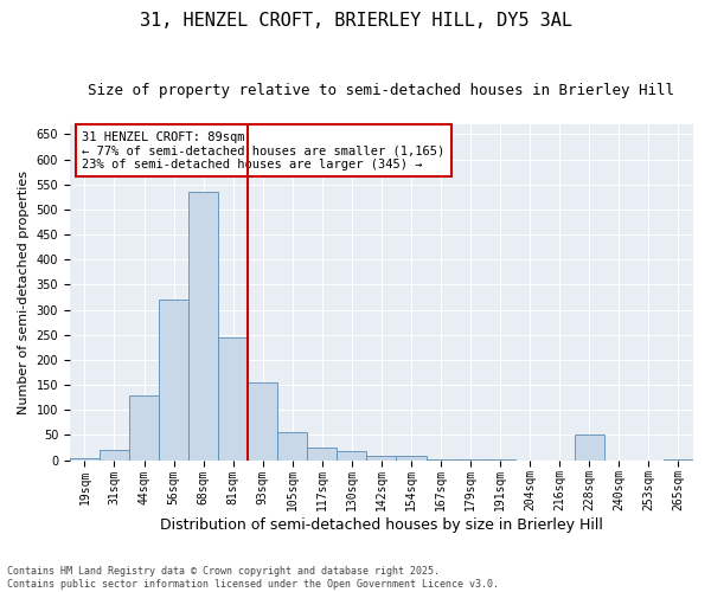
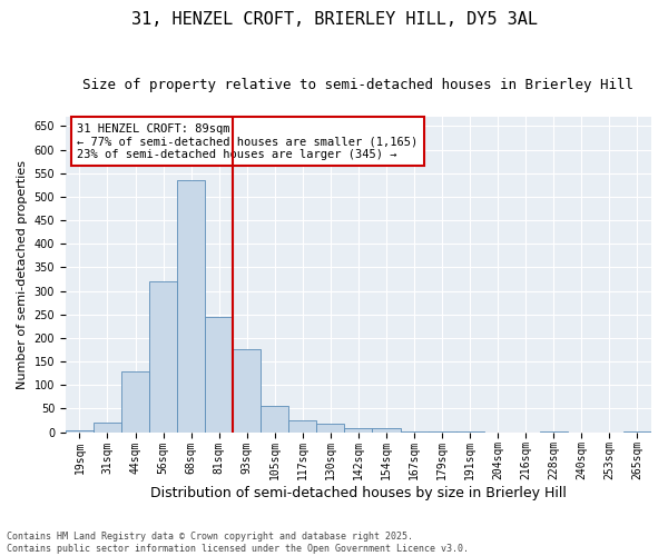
93sqm: 155 -> 175
228sqm: 50 -> 1
